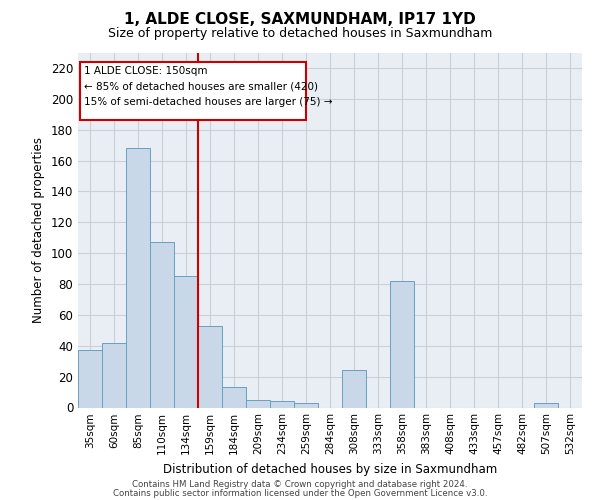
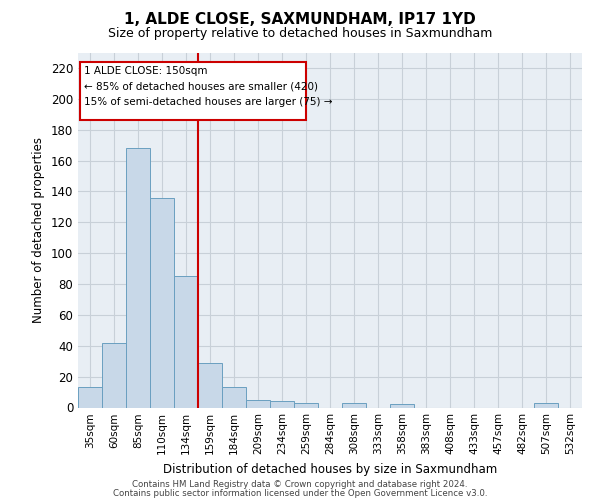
35sqm: 37 -> 13
110sqm: 107 -> 136
159sqm: 53 -> 29
308sqm: 24 -> 3
358sqm: 82 -> 2
